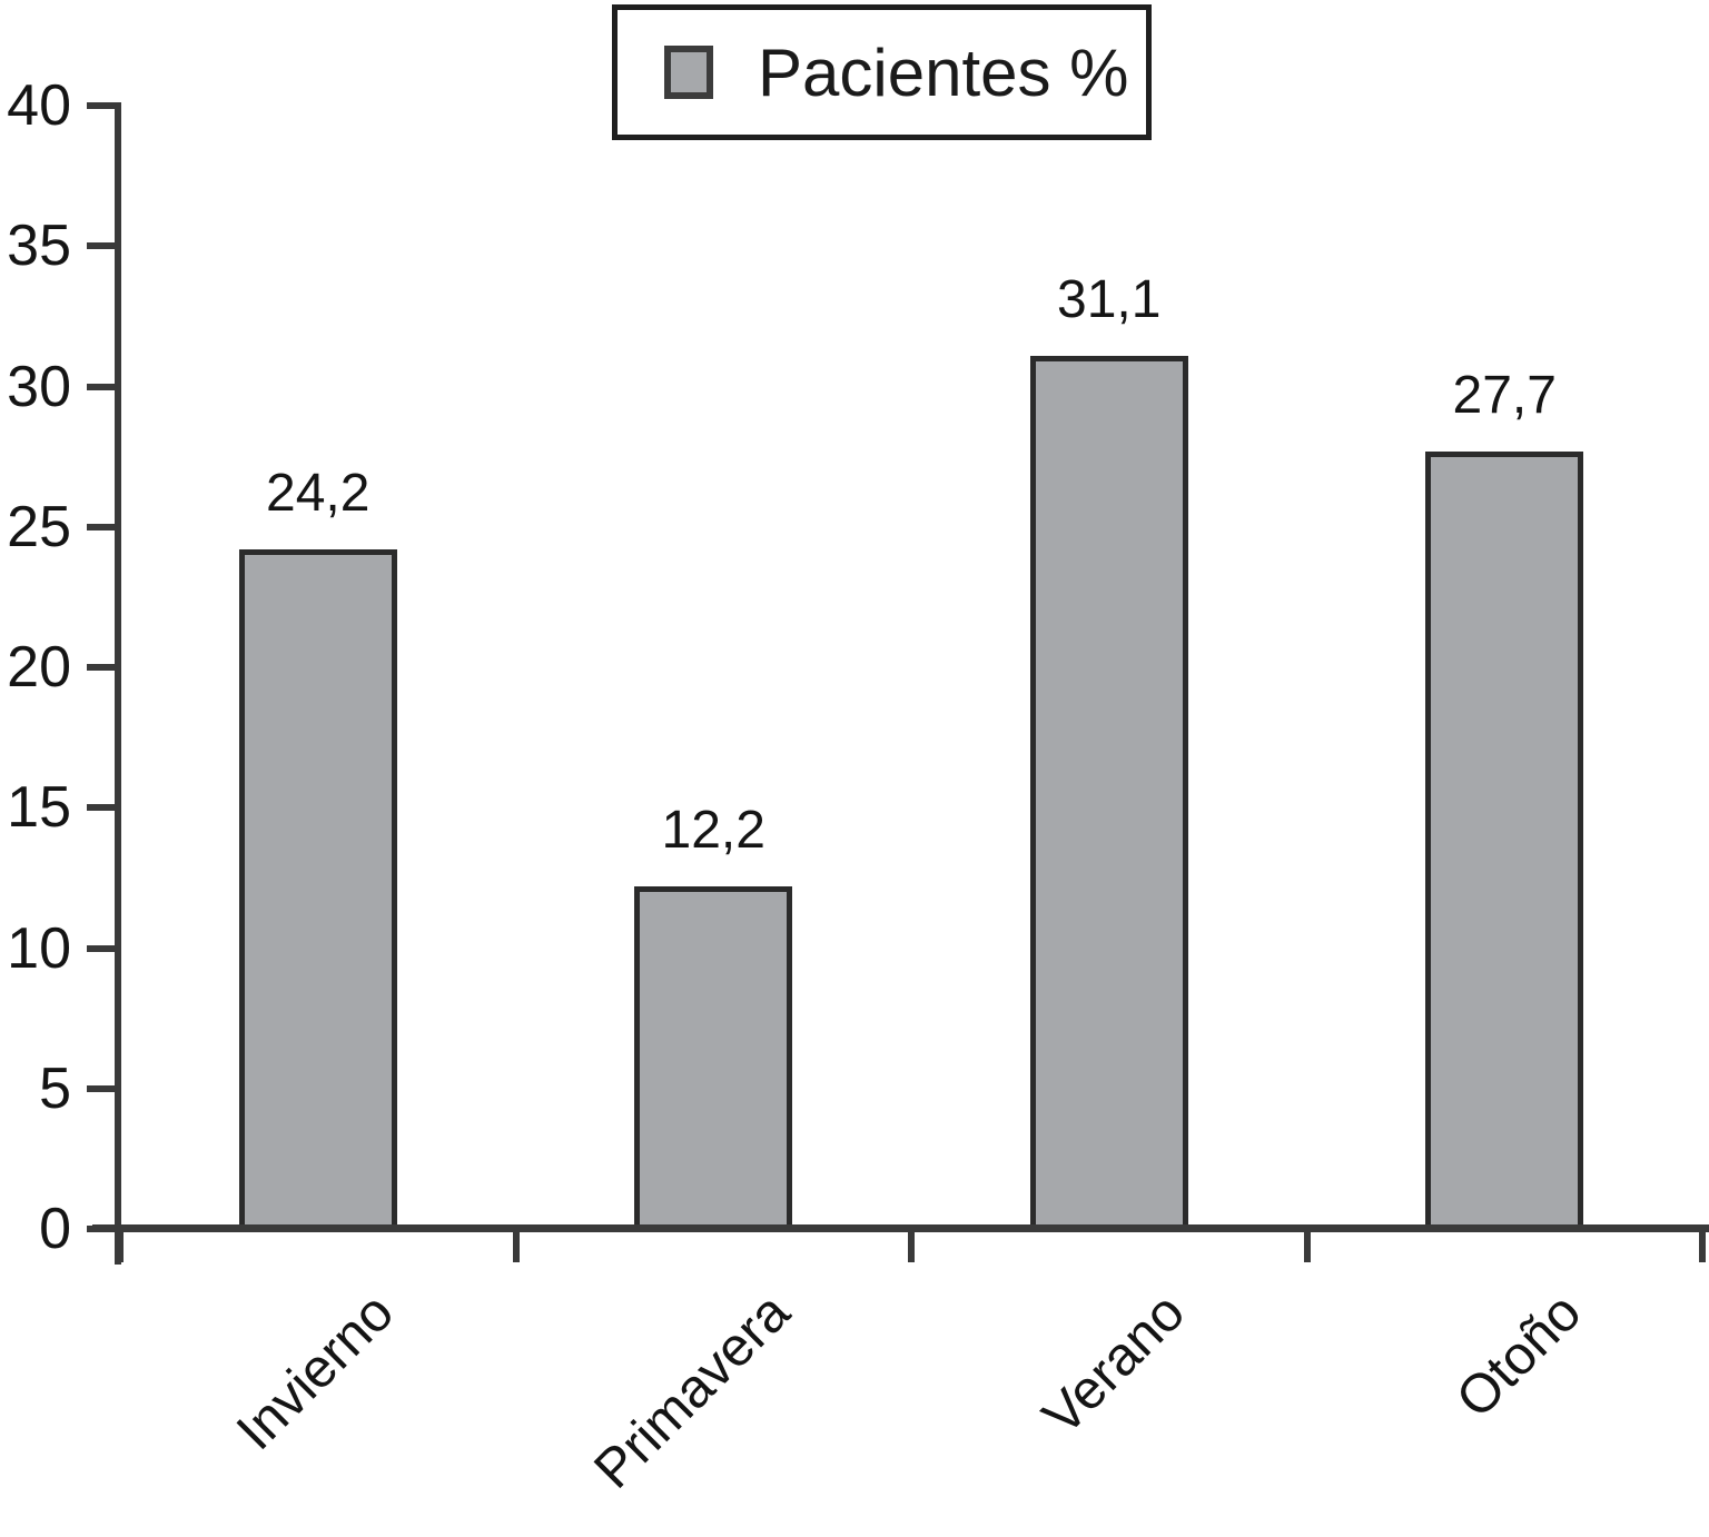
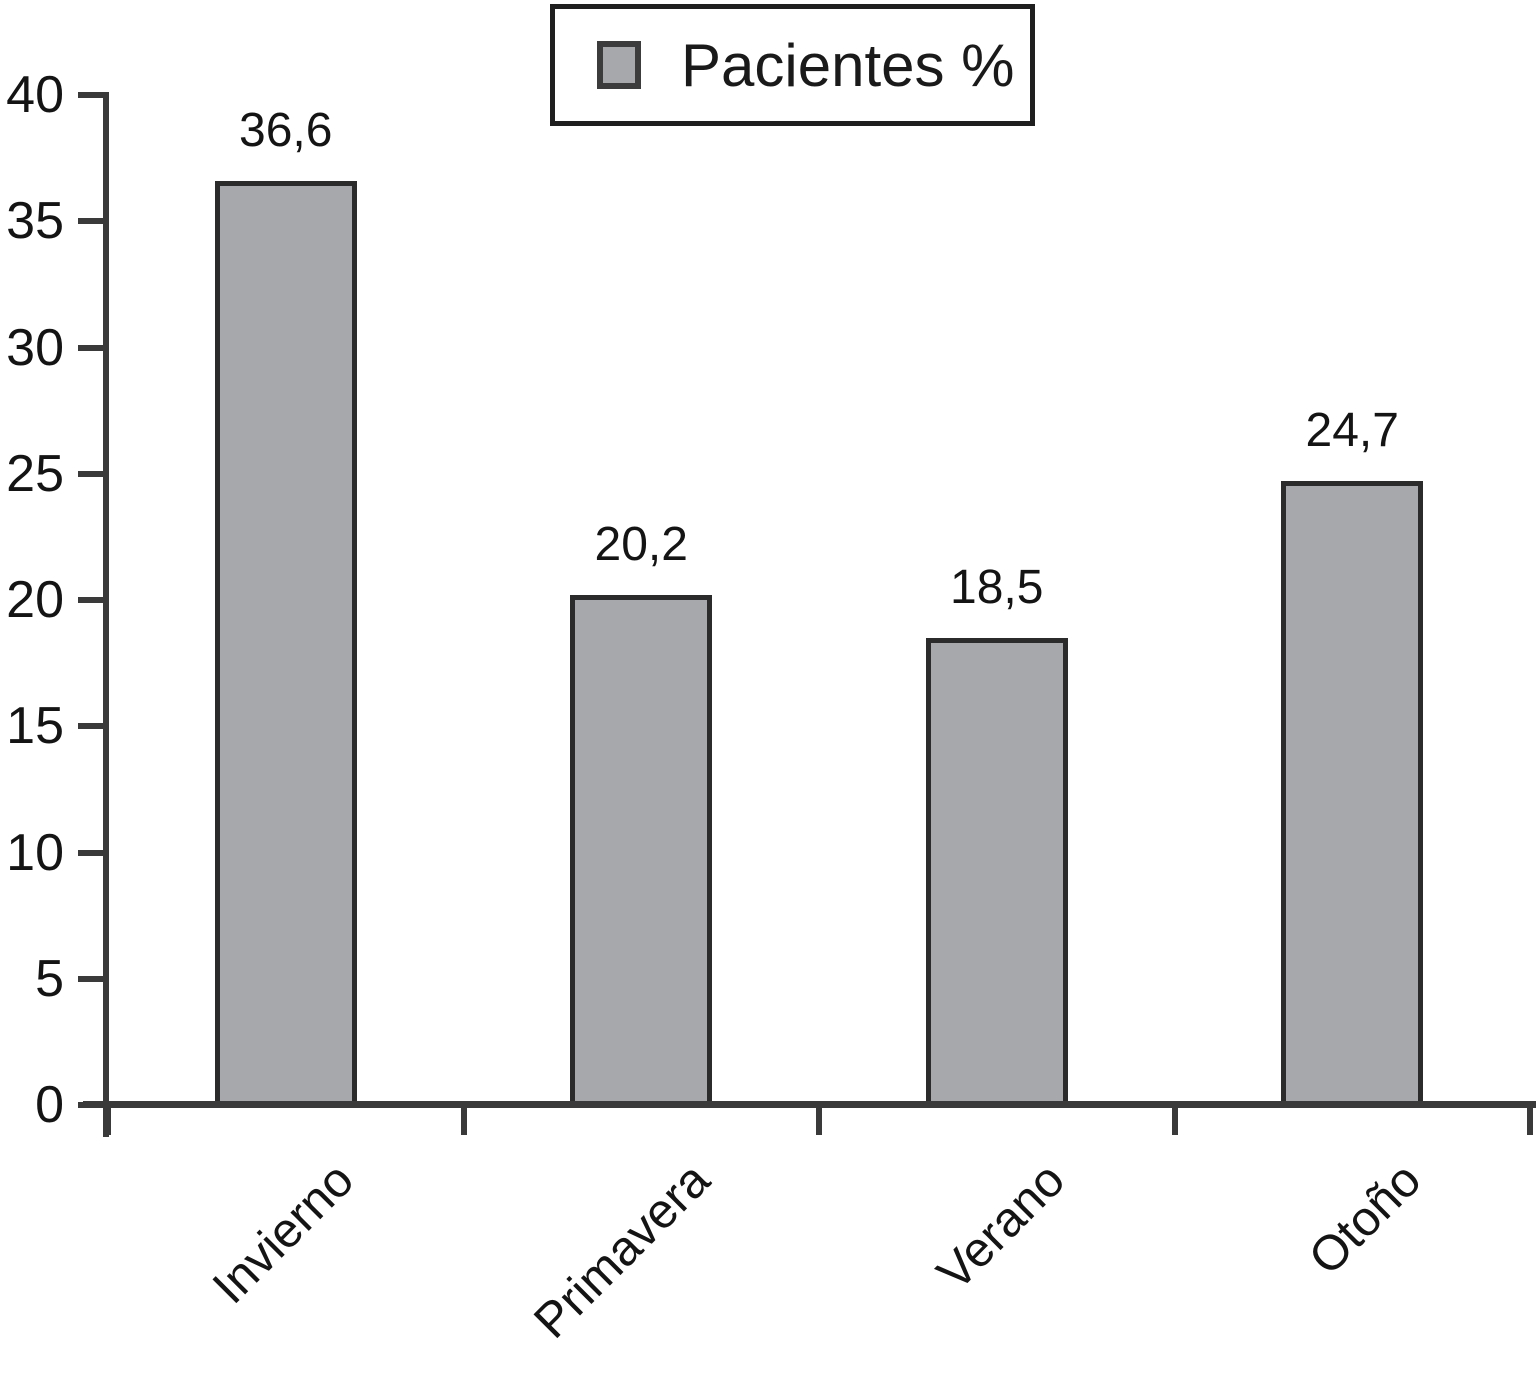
Invierno: 24,2 -> 36,6
Primavera: 12,2 -> 20,2
Verano: 31,1 -> 18,5
Otoño: 27,7 -> 24,7
